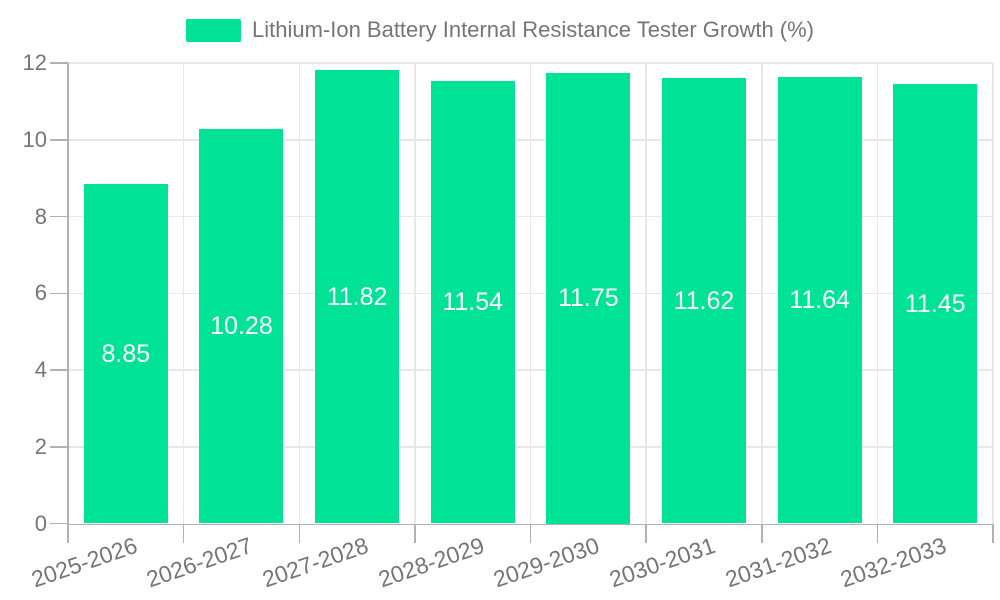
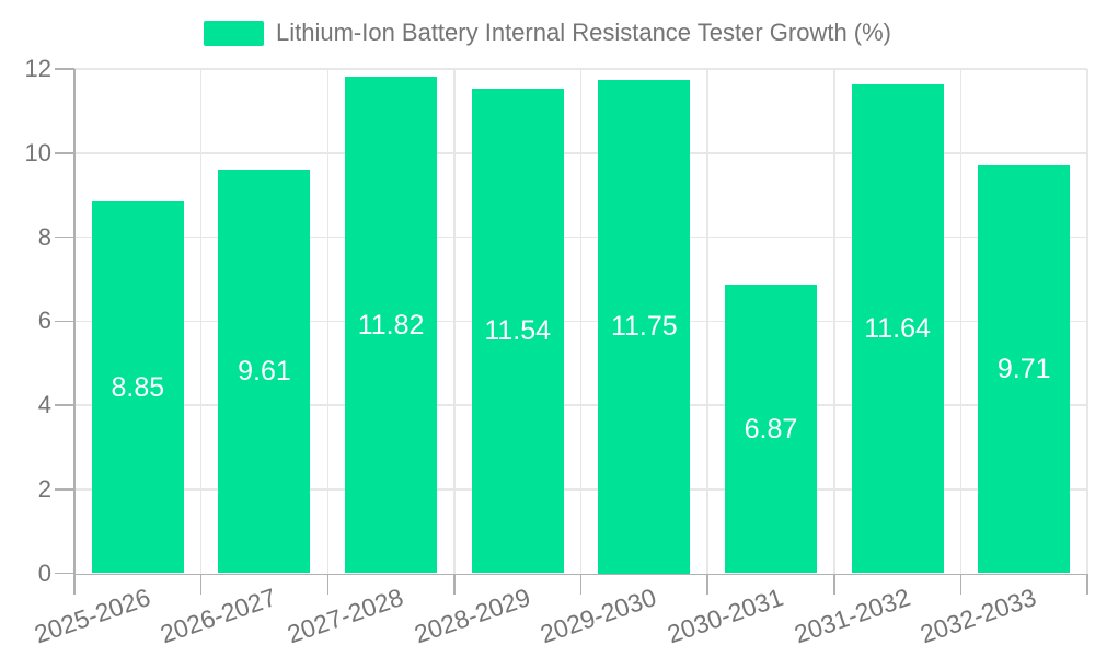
2026-2027: 10.28 -> 9.61
2030-2031: 11.62 -> 6.87
2032-2033: 11.45 -> 9.71
